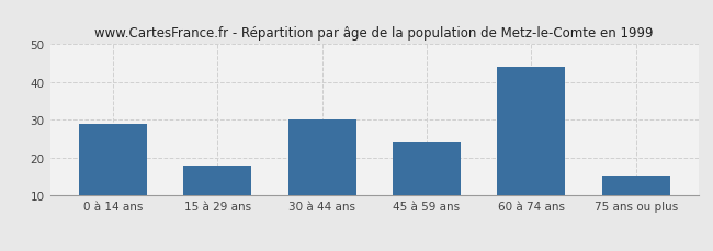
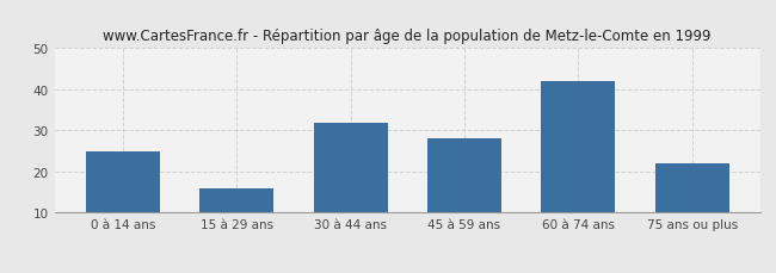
0 à 14 ans: 29 -> 25
15 à 29 ans: 18 -> 16
30 à 44 ans: 30 -> 32
45 à 59 ans: 24 -> 28
60 à 74 ans: 44 -> 42
75 ans ou plus: 15 -> 22
